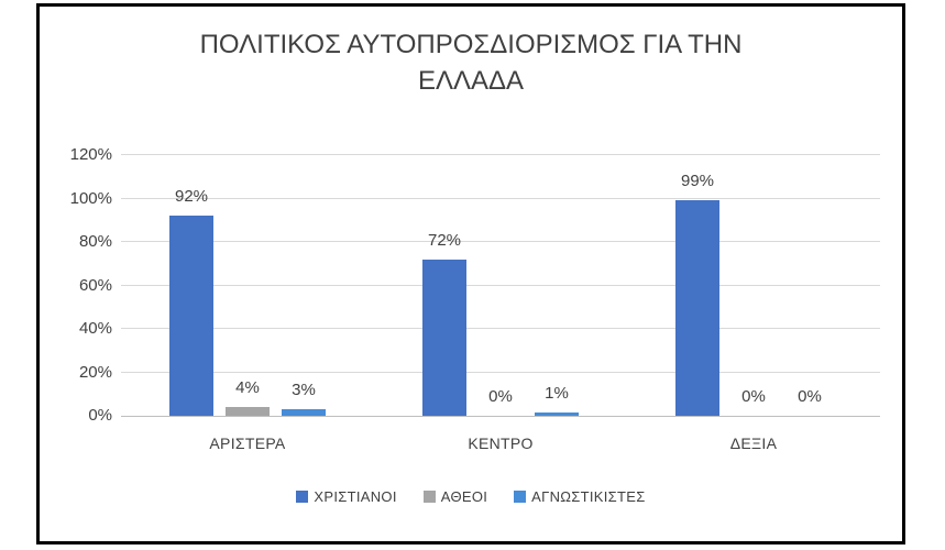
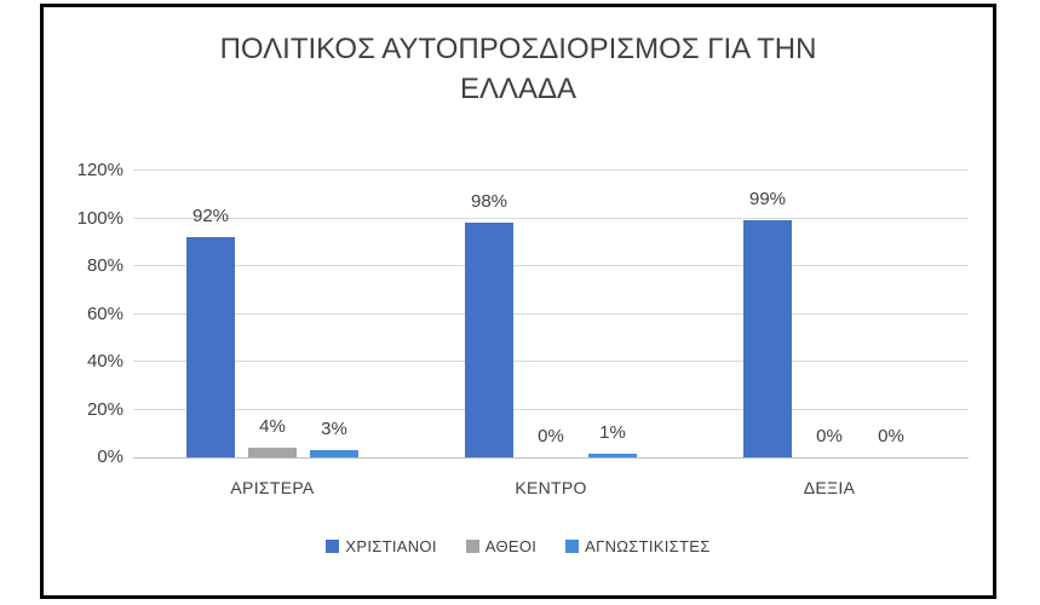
ΧΡΙΣΤΙΑΝΟΙ/ΚΕΝΤΡΟ: 72% -> 98%
